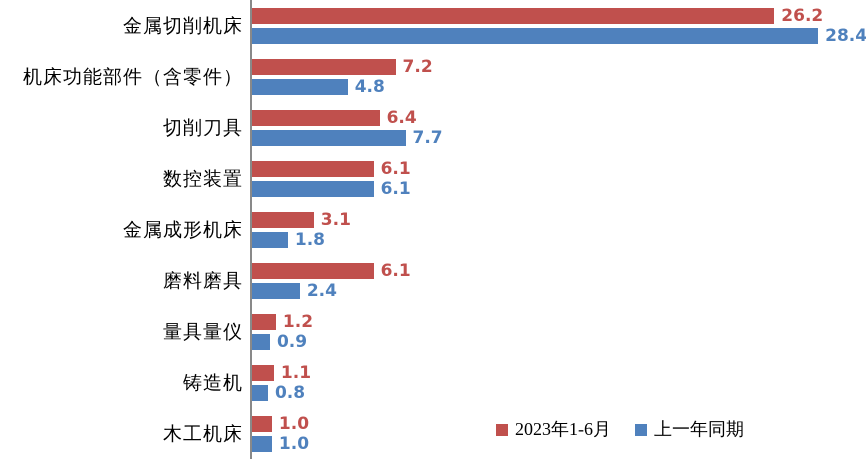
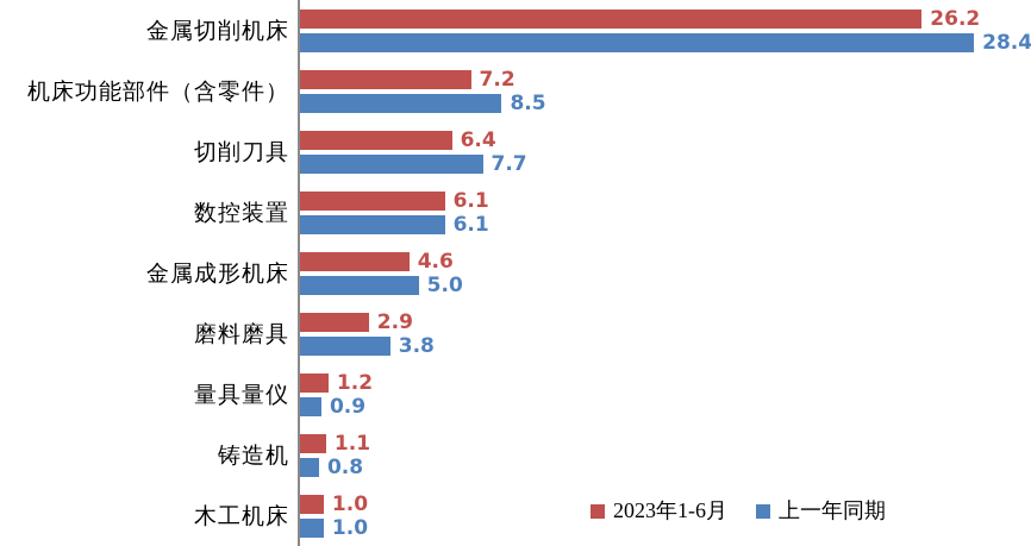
上一年同期/机床功能部件（含零件）: 4.8 -> 8.5
2023年1-6月/金属成形机床: 3.1 -> 4.6
上一年同期/金属成形机床: 1.8 -> 5.0
2023年1-6月/磨料磨具: 6.1 -> 2.9
上一年同期/磨料磨具: 2.4 -> 3.8
